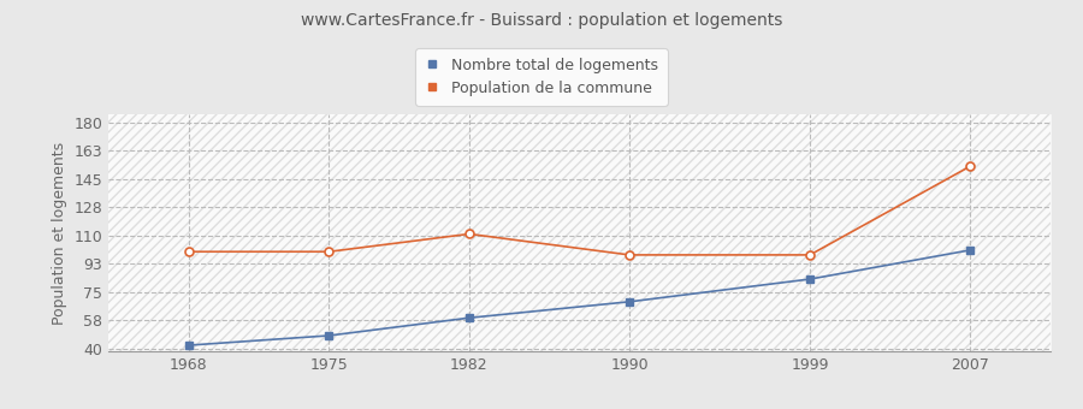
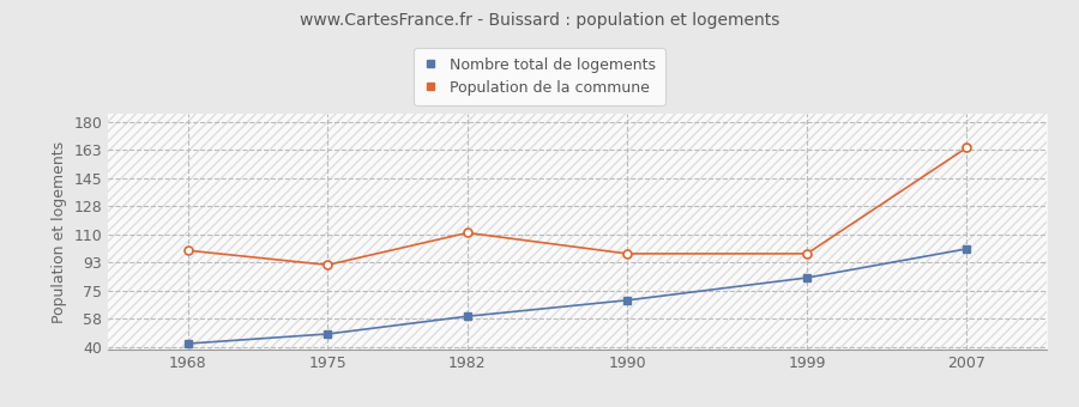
Population de la commune/1975: 100 -> 91
Population de la commune/2007: 153 -> 164
